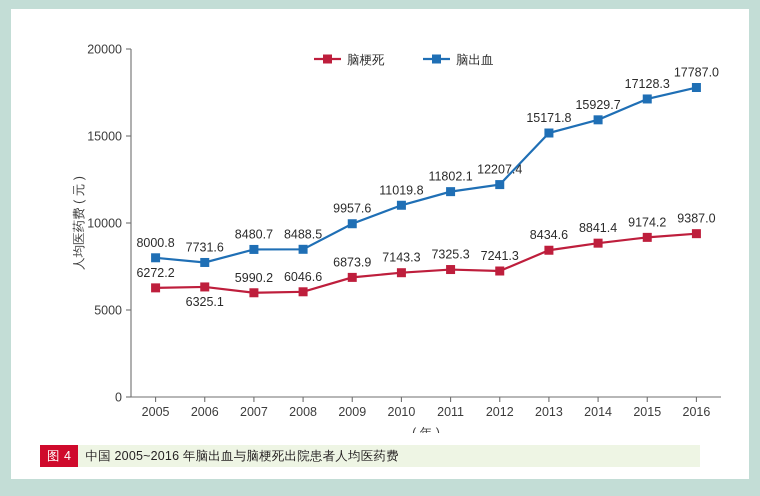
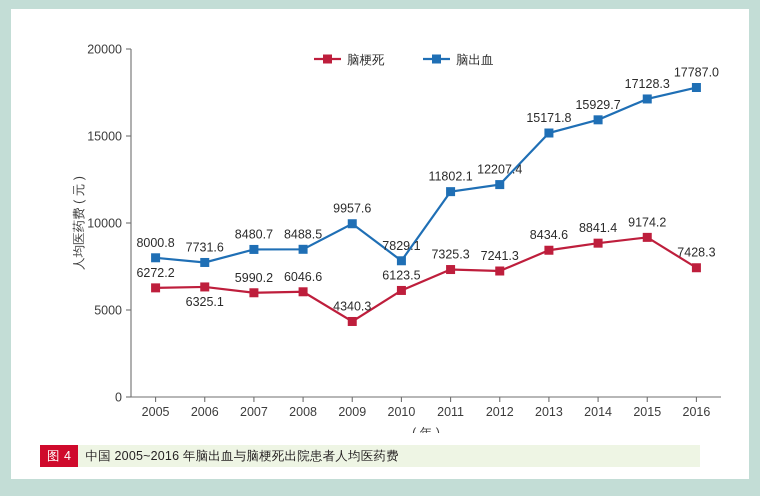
脑梗死/2009: 6873.9 -> 4340.3
脑梗死/2010: 7143.3 -> 6123.5
脑出血/2010: 11019.8 -> 7829.1
脑梗死/2016: 9387.0 -> 7428.3
